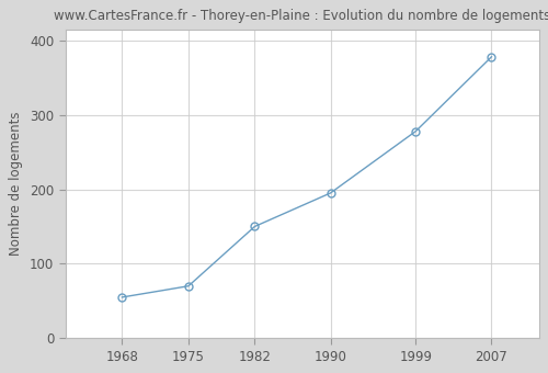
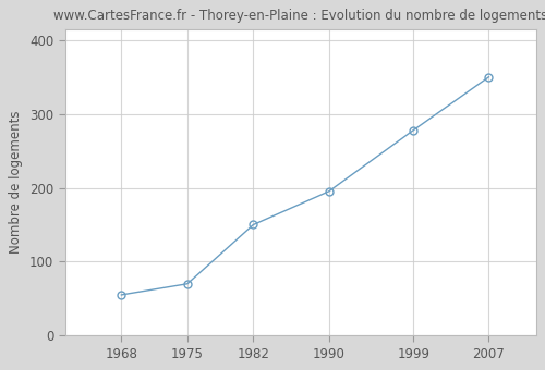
2007: 378 -> 350
